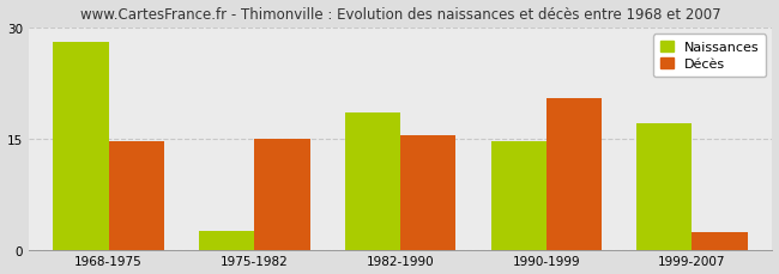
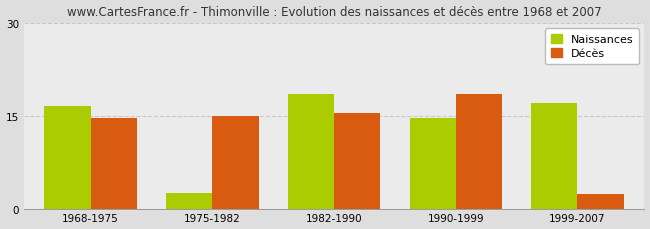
Naissances/1968-1975: 28.0 -> 16.5
Décès/1990-1999: 20.4 -> 18.5
